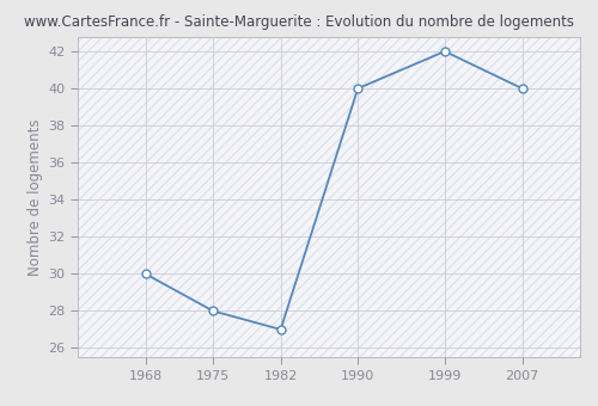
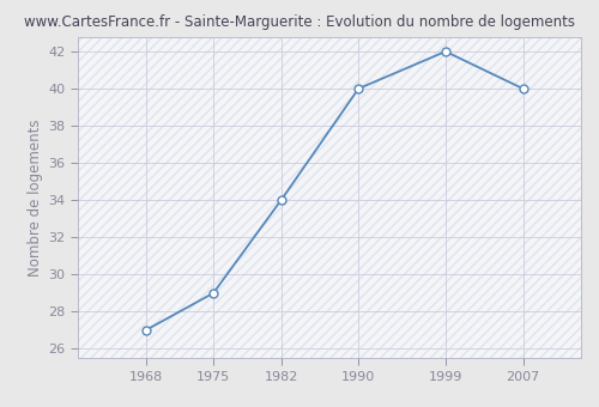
1968: 30 -> 27
1975: 28 -> 29
1982: 27 -> 34
